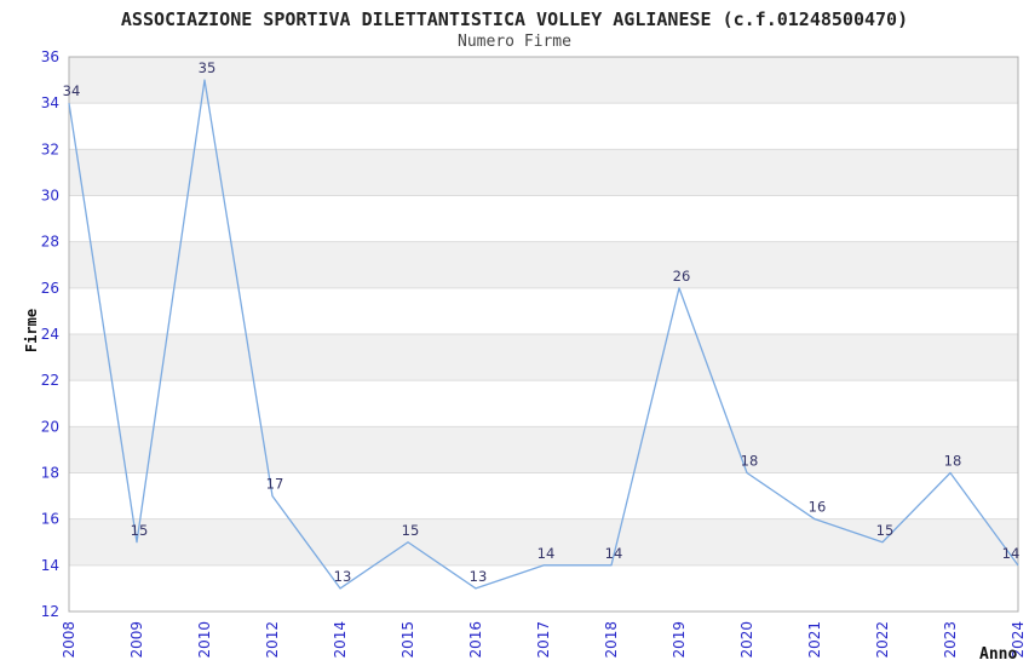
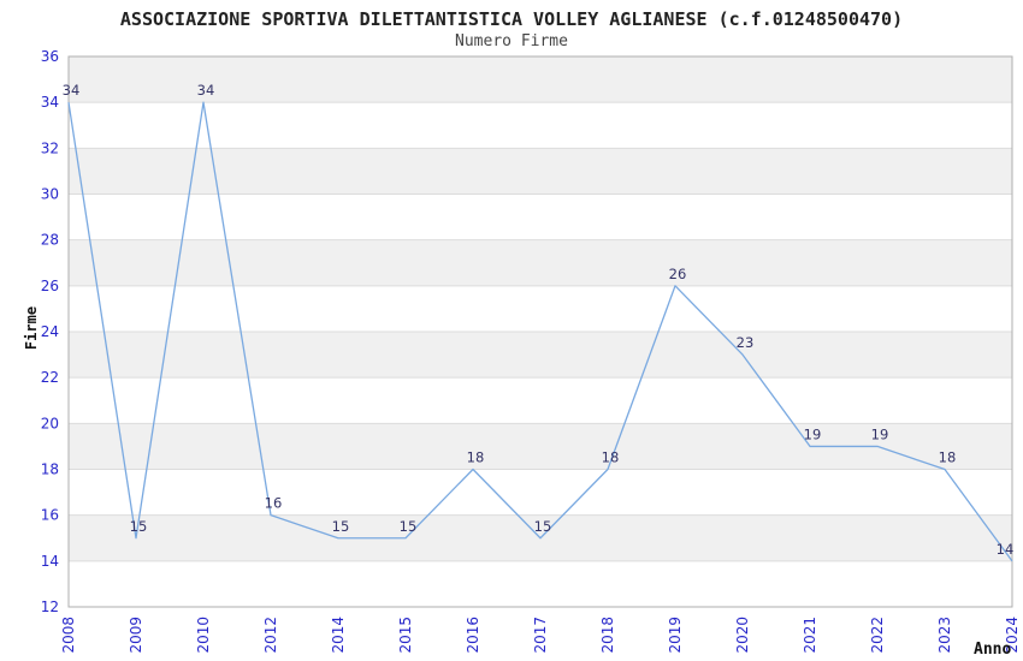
2010: 35 -> 34
2012: 17 -> 16
2014: 13 -> 15
2016: 13 -> 18
2017: 14 -> 15
2018: 14 -> 18
2020: 18 -> 23
2021: 16 -> 19
2022: 15 -> 19
